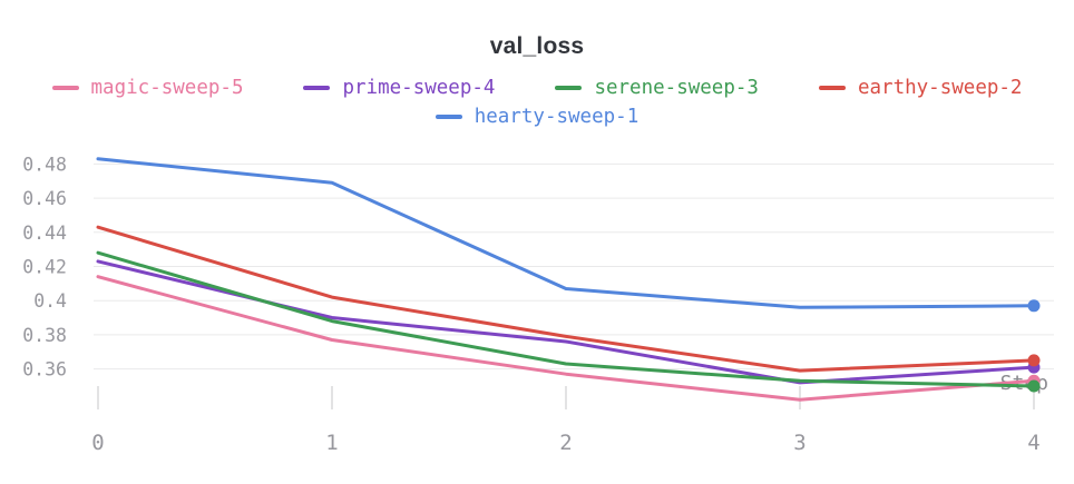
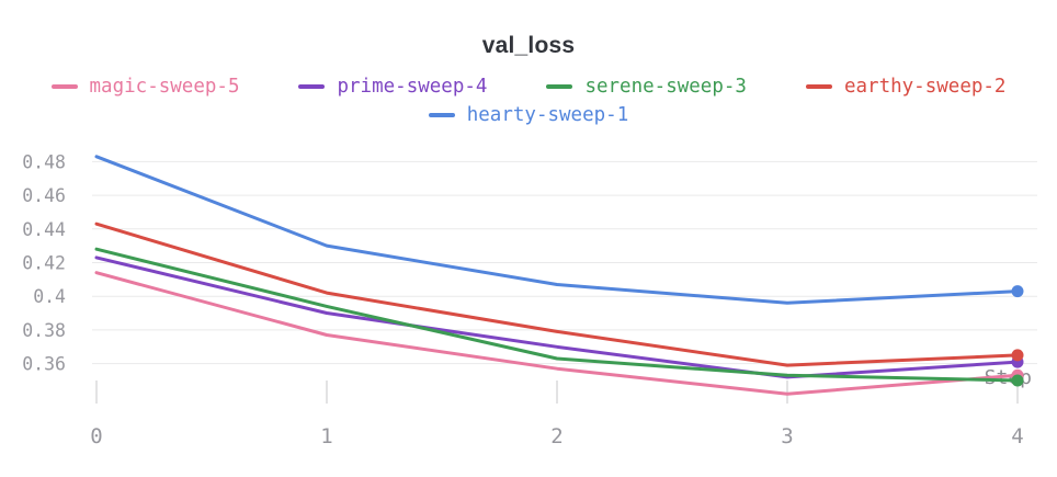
serene-sweep-3/1: 0.388 -> 0.394
hearty-sweep-1/1: 0.469 -> 0.430
prime-sweep-4/2: 0.376 -> 0.370
hearty-sweep-1/4: 0.397 -> 0.403
